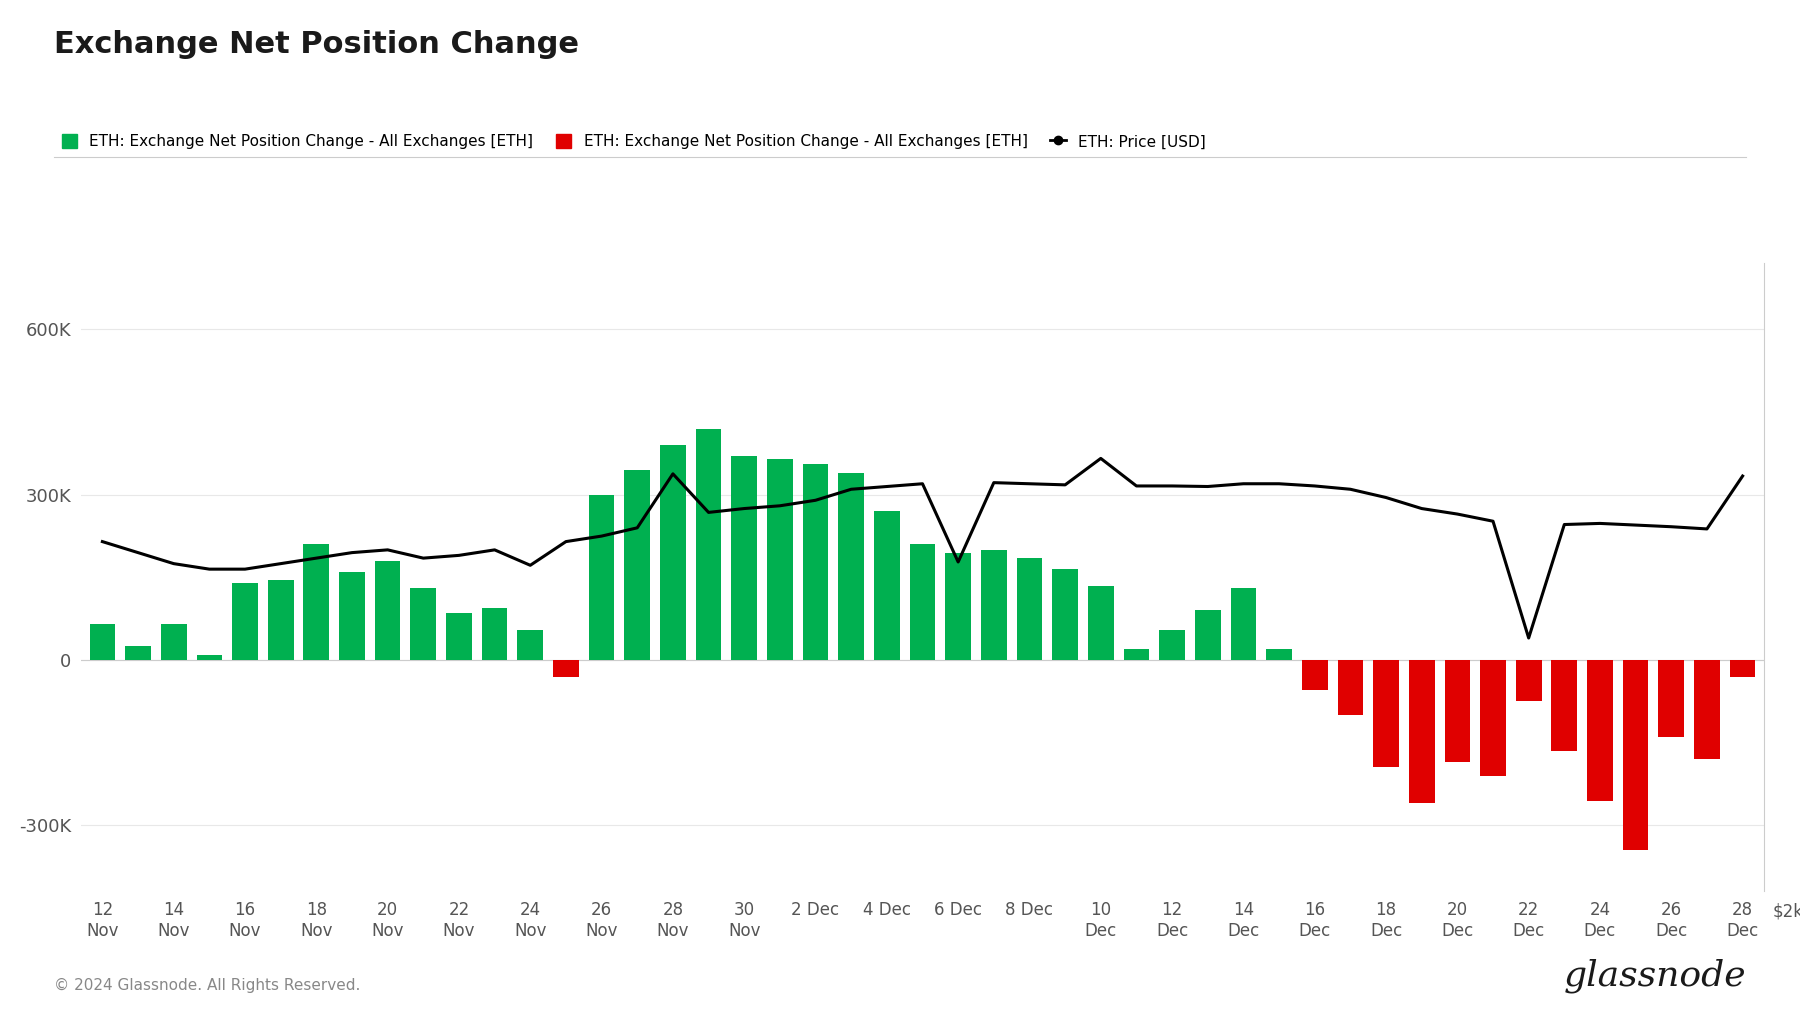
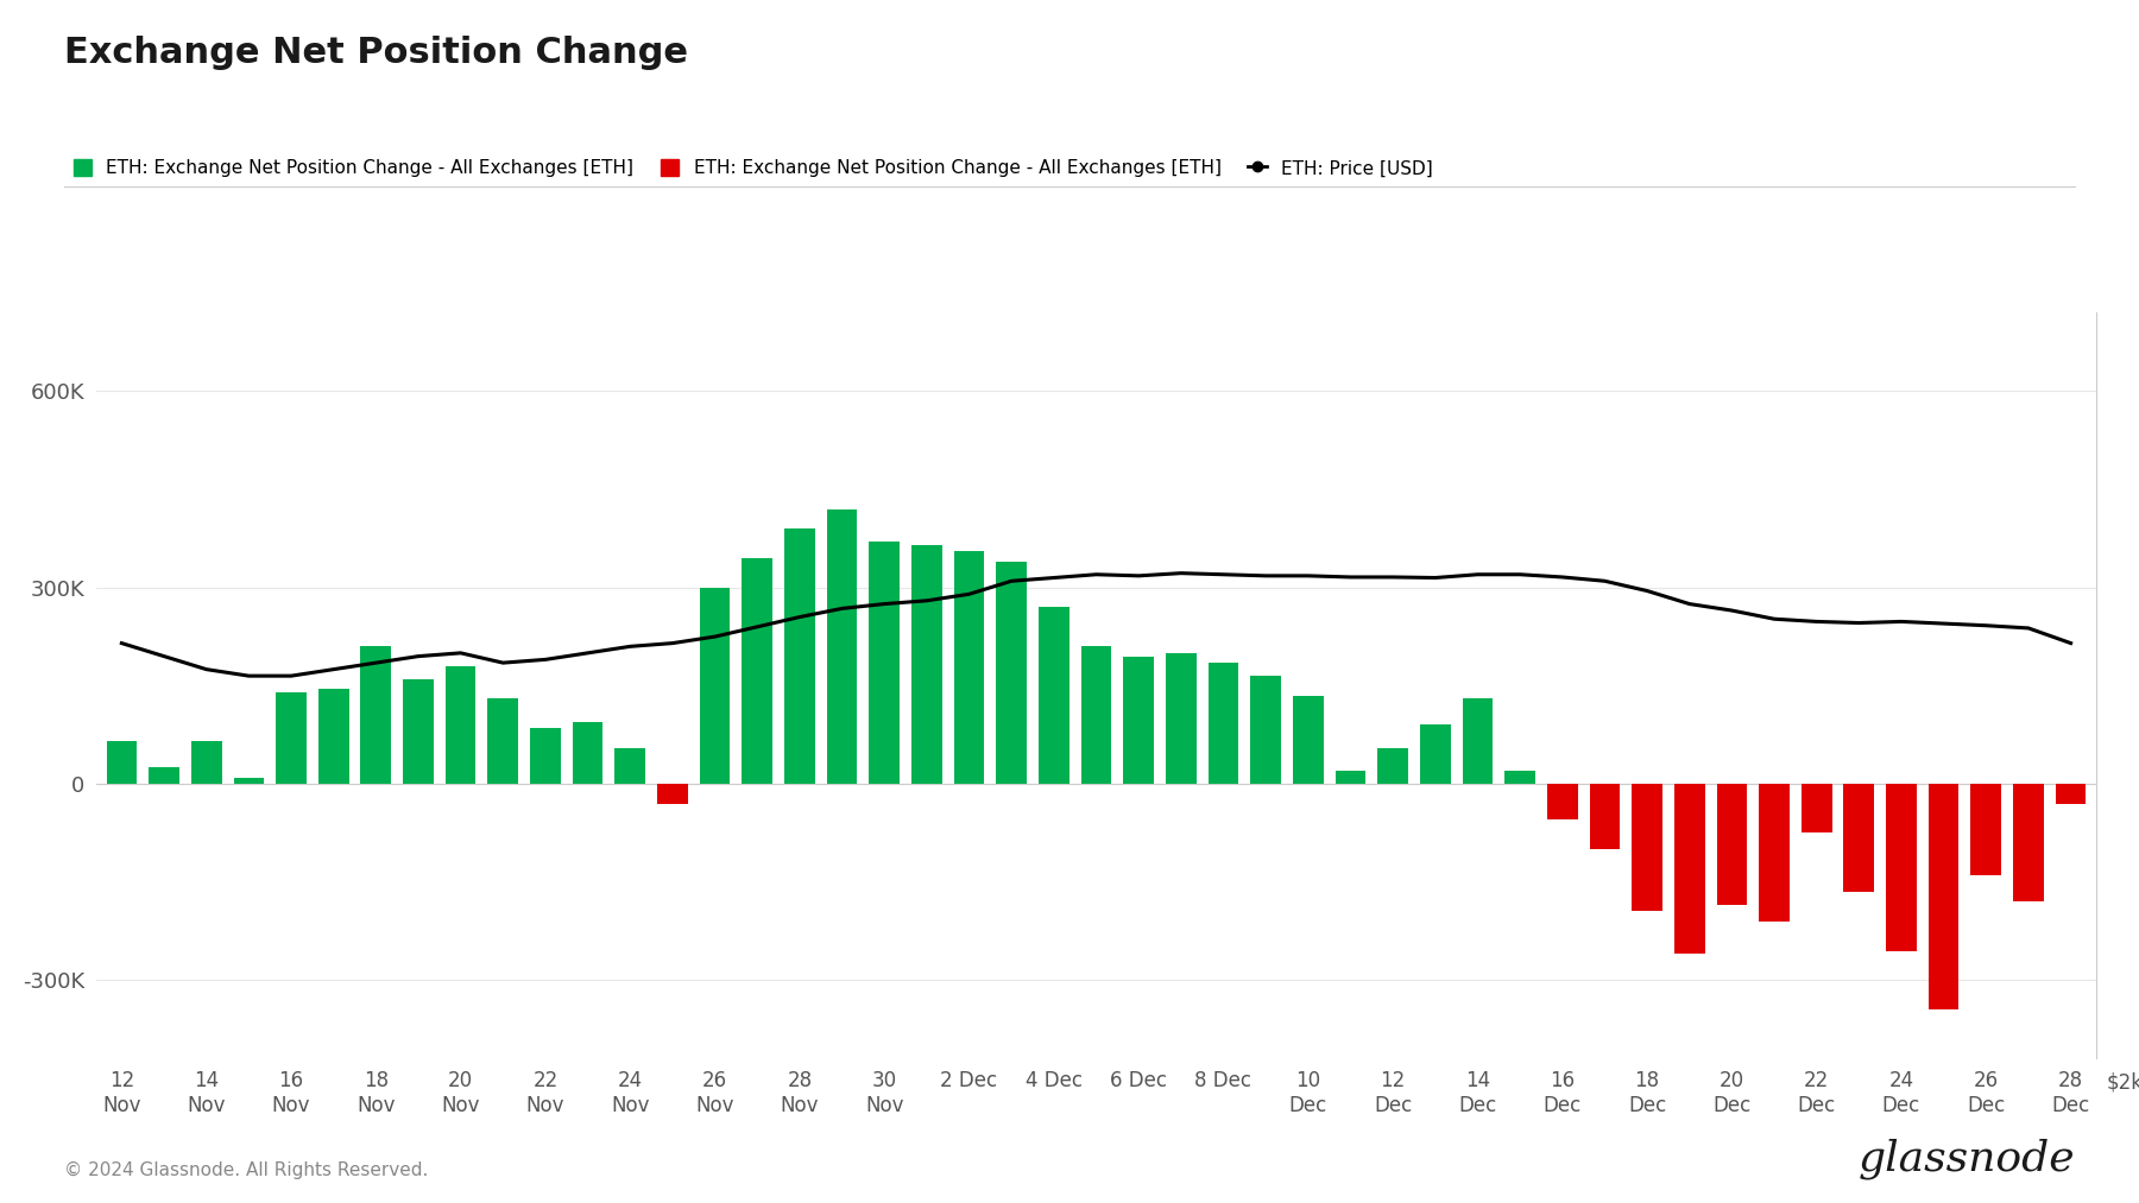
ETH: Price [USD]/24 Nov: 172K -> 210K
ETH: Price [USD]/28 Nov: 338K -> 255K
ETH: Price [USD]/6 Dec: 178K -> 318K
ETH: Price [USD]/10 Dec: 366K -> 318K
ETH: Price [USD]/22 Dec: 40K -> 248K
ETH: Price [USD]/28 Dec: 334K -> 215K
